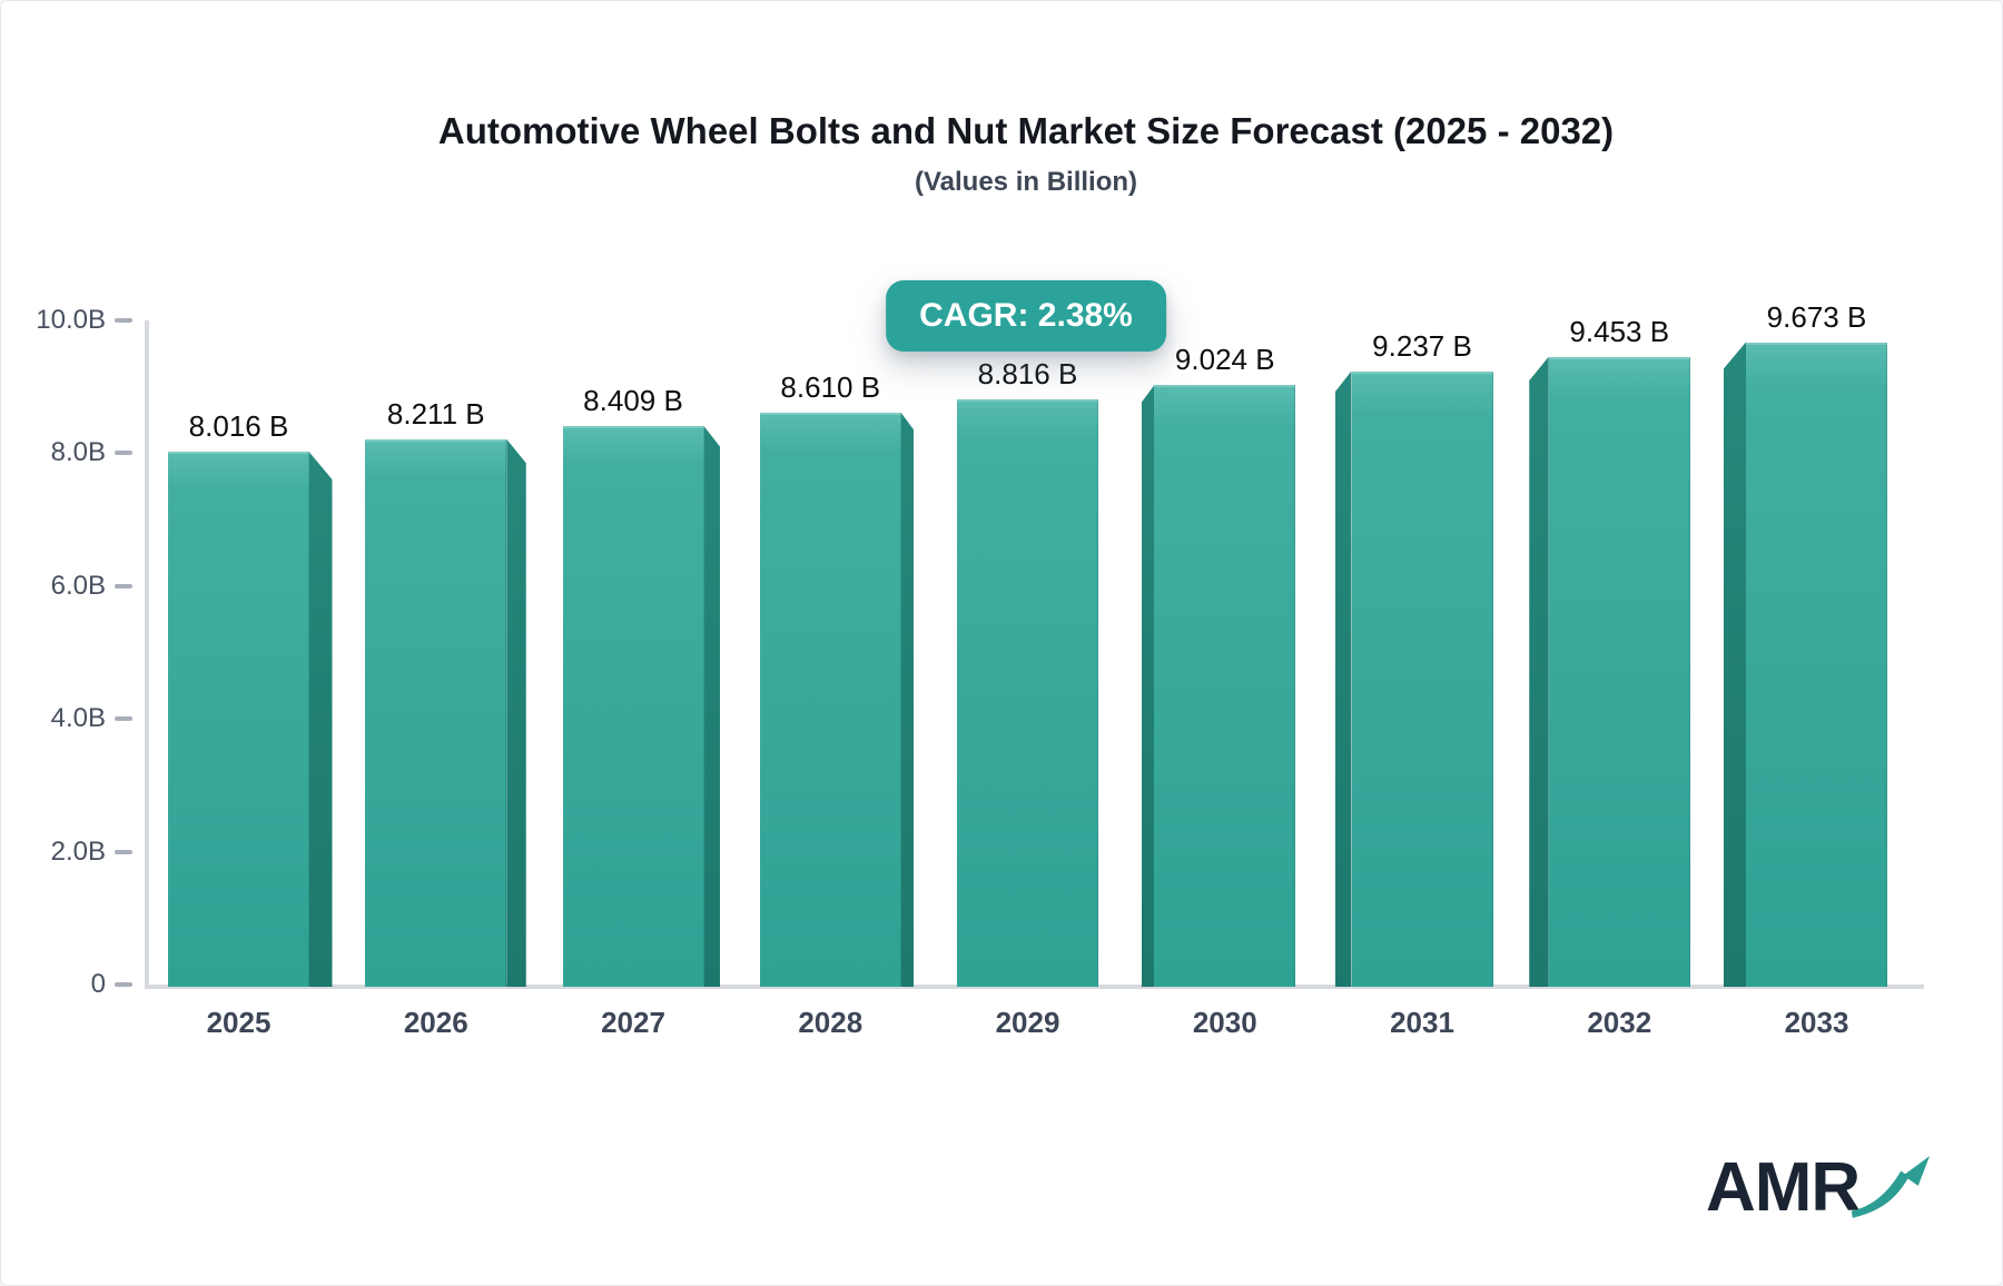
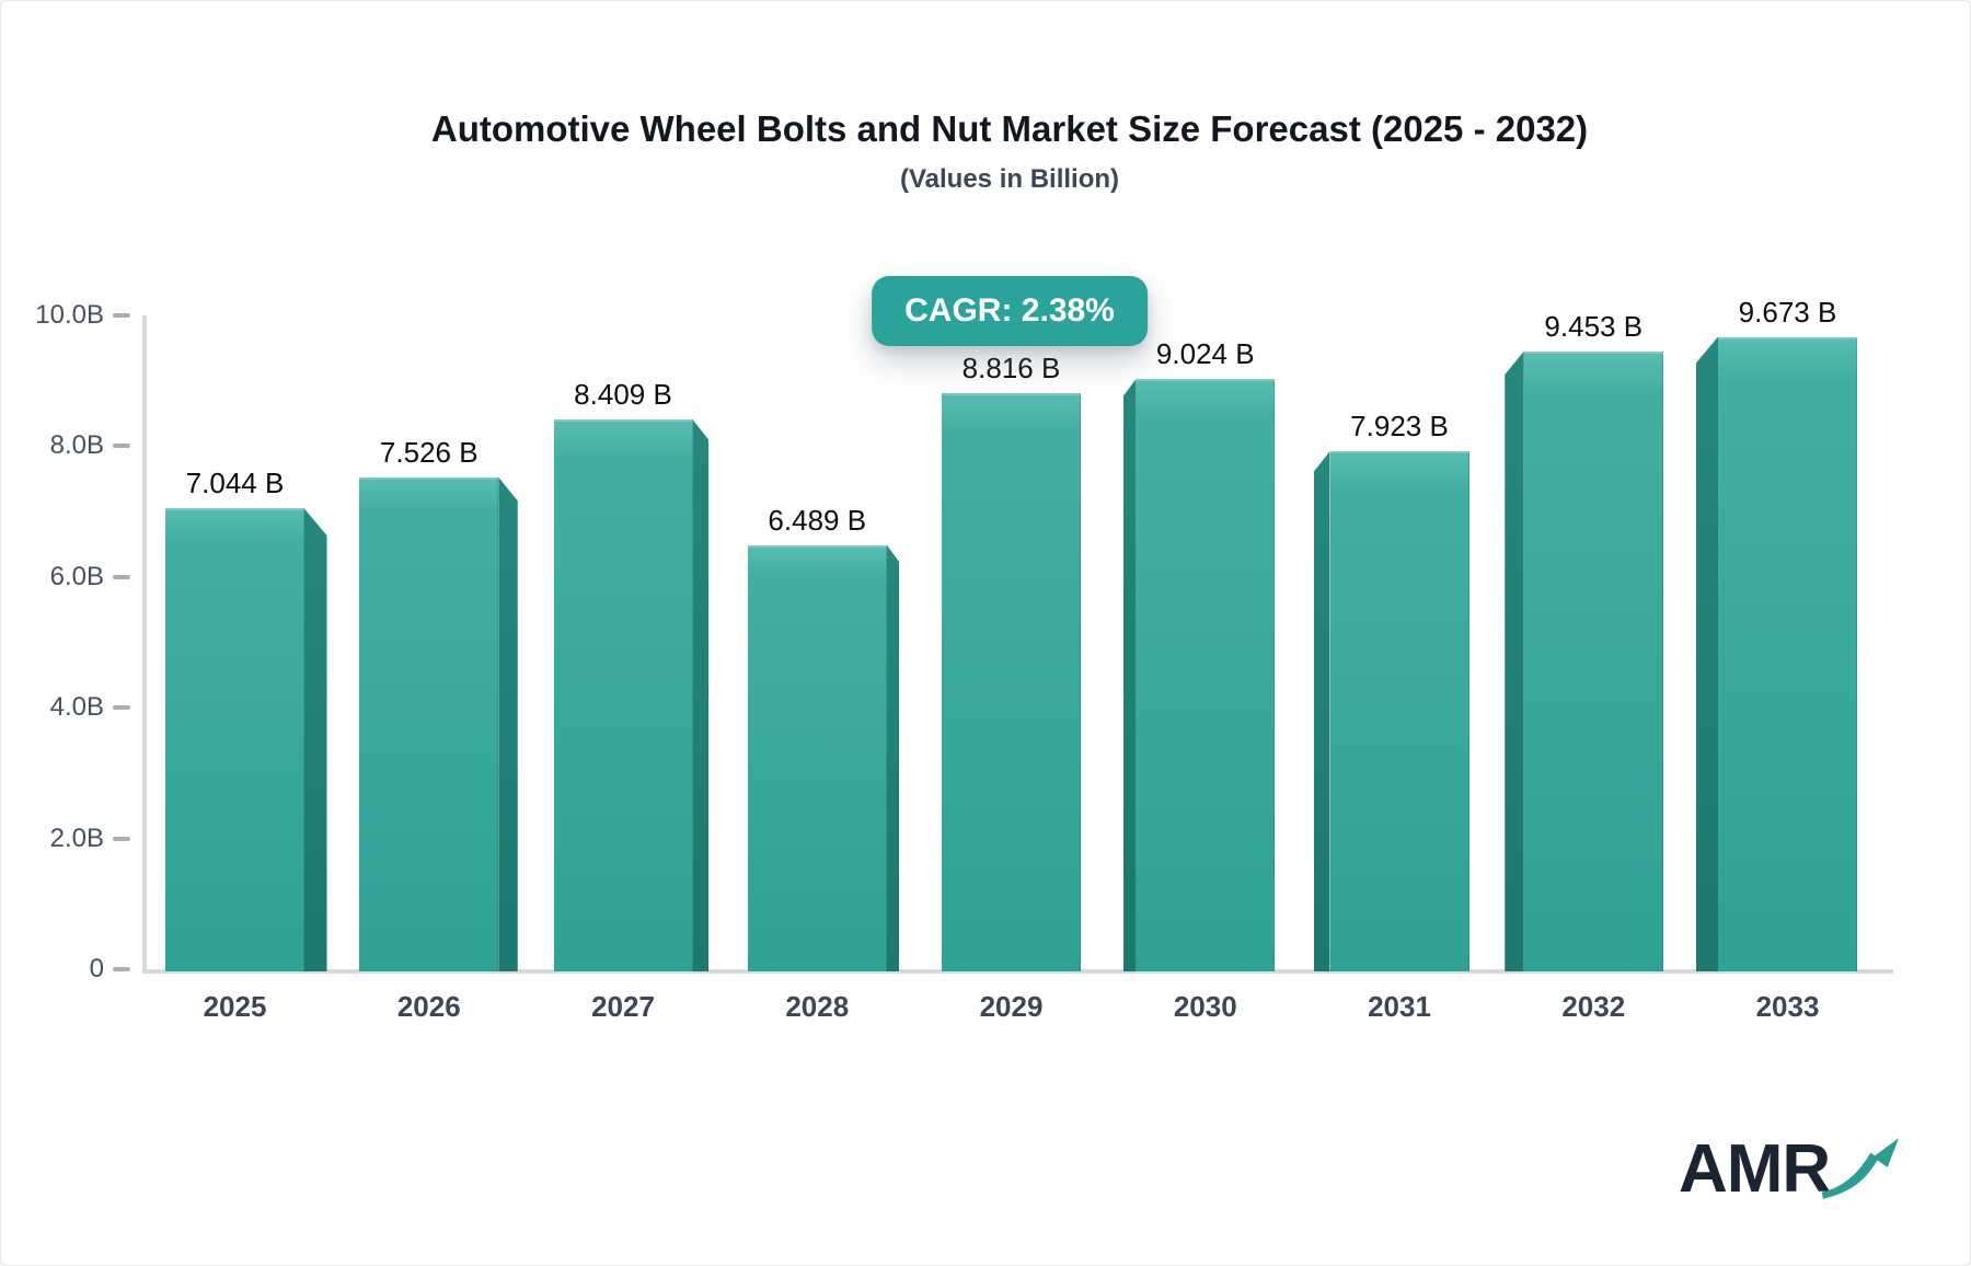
2025: 8.016 -> 7.044
2026: 8.211 -> 7.526
2028: 8.610 -> 6.489
2031: 9.237 -> 7.923
